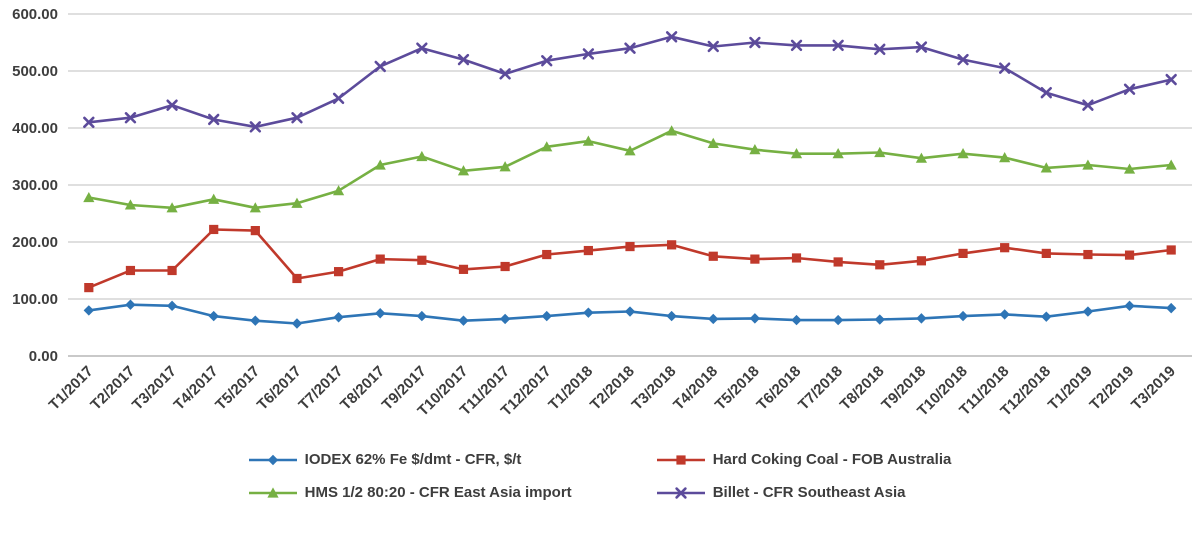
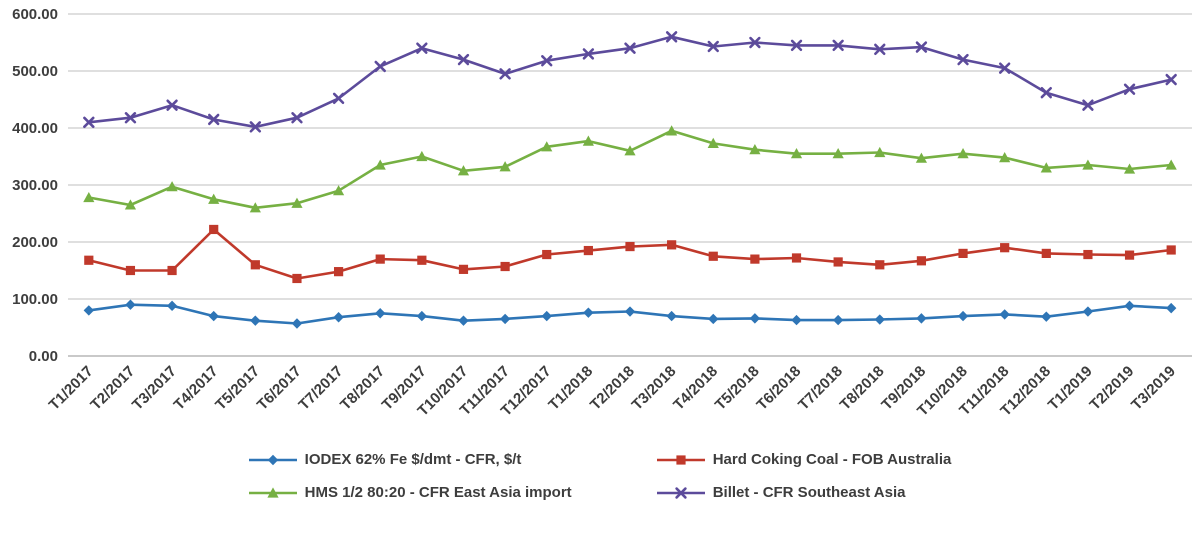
Hard Coking Coal - FOB Australia/T1/2017: 120 -> 170
HMS 1/2 80:20 - CFR East Asia import/T3/2017: 260 -> 300
Hard Coking Coal - FOB Australia/T5/2017: 220 -> 160
